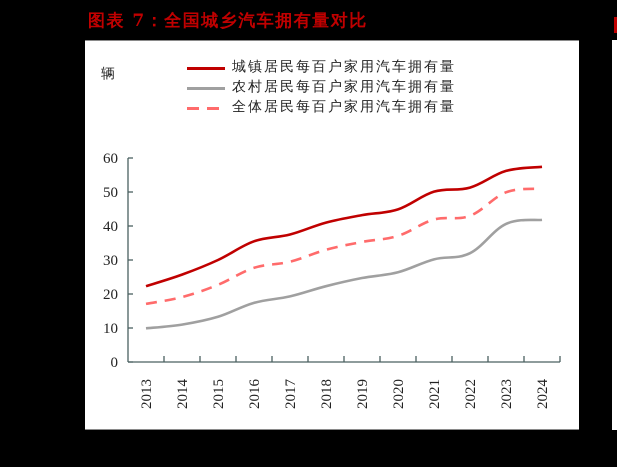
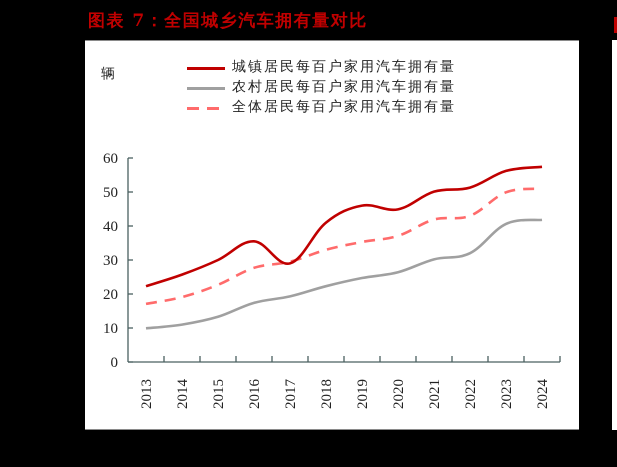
城镇居民每百户家用汽车拥有量/2017: 38 -> 29
城镇居民每百户家用汽车拥有量/2019: 43 -> 46
